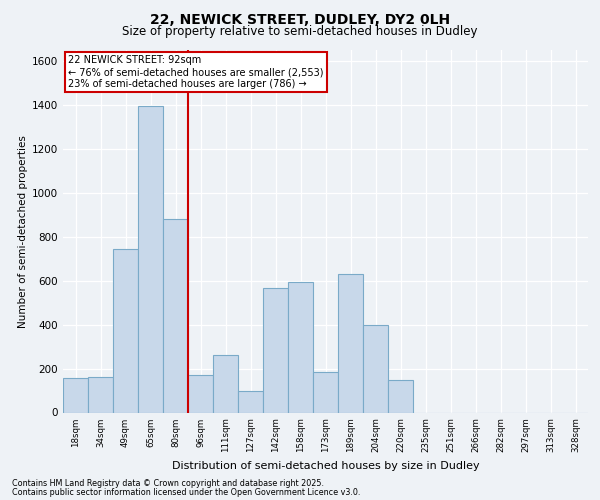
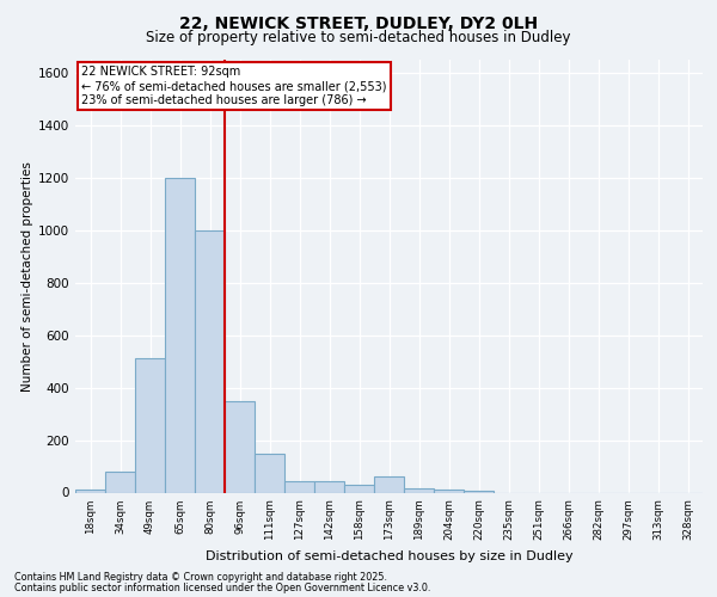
18sqm: 155 -> 10
34sqm: 160 -> 80
49sqm: 745 -> 510
65sqm: 1395 -> 1200
80sqm: 880 -> 1000
96sqm: 170 -> 350
111sqm: 260 -> 150
127sqm: 100 -> 45
142sqm: 565 -> 45
158sqm: 595 -> 30
173sqm: 185 -> 60
189sqm: 630 -> 15
204sqm: 400 -> 10
220sqm: 150 -> 5
